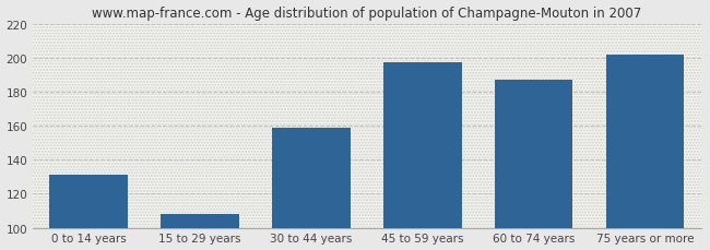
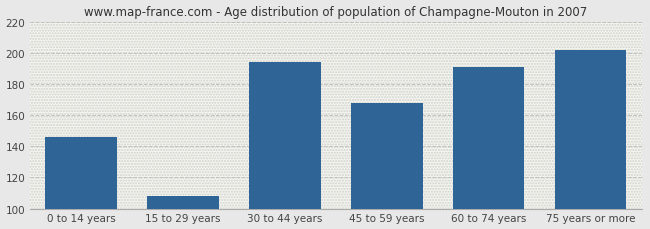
0 to 14 years: 131 -> 146
30 to 44 years: 159 -> 194
45 to 59 years: 197 -> 168
60 to 74 years: 187 -> 191
